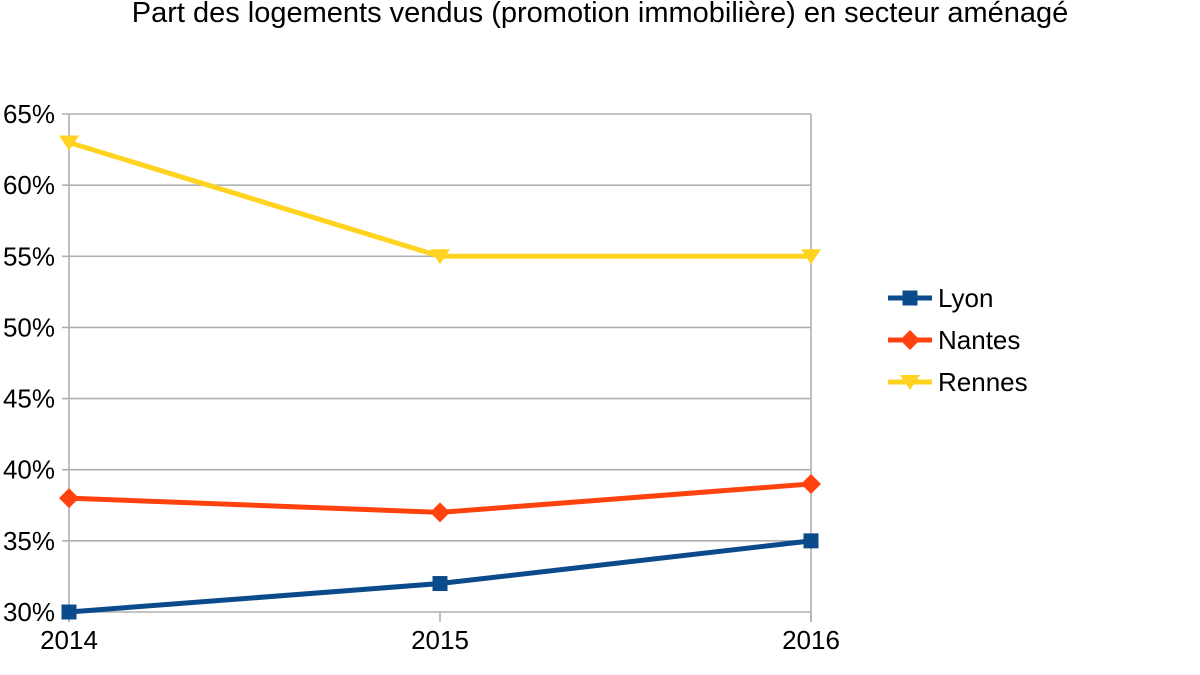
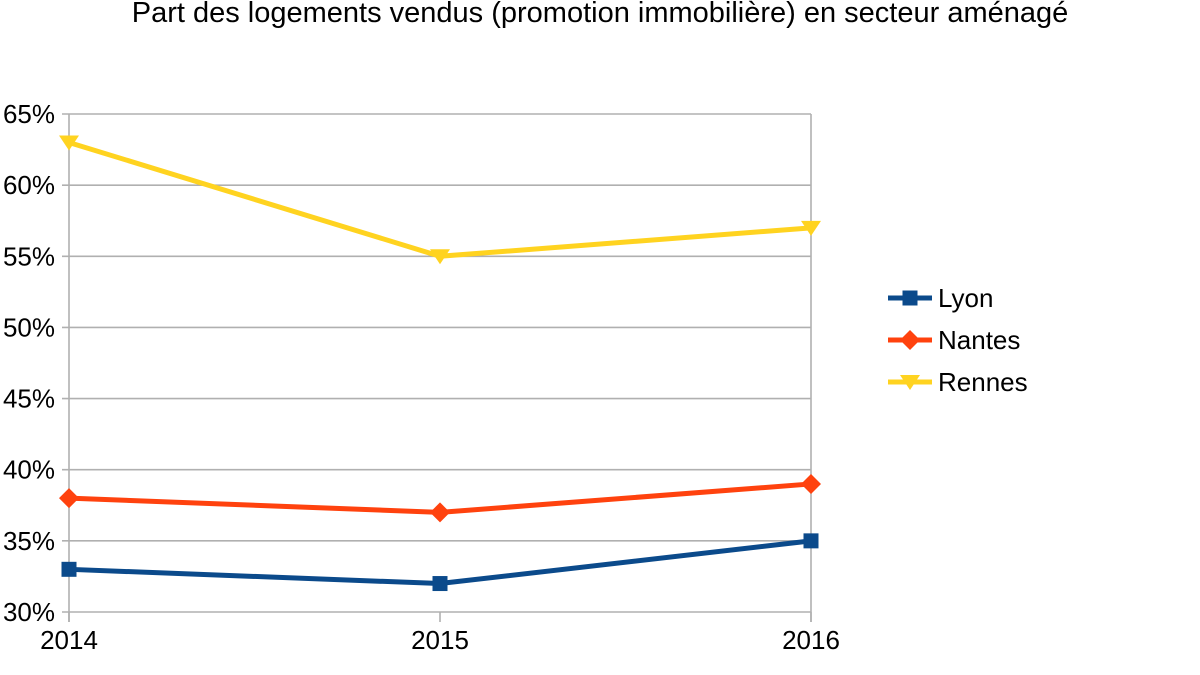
Lyon/2014: 30% -> 33%
Rennes/2016: 55% -> 57%
